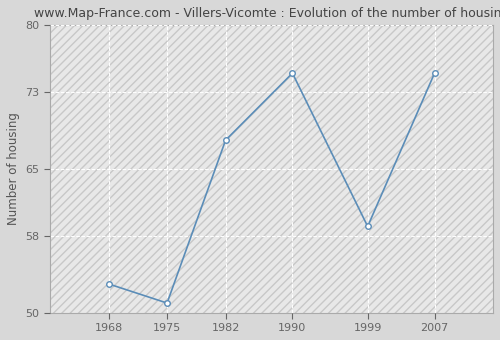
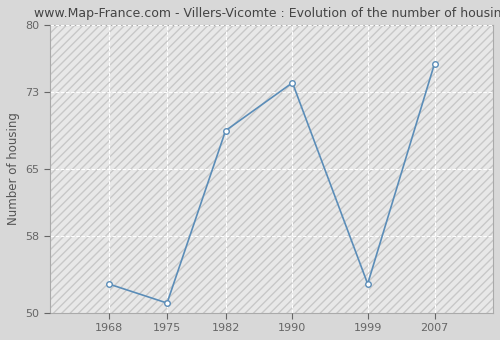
1982: 68 -> 69
1990: 75 -> 74
1999: 59 -> 53
2007: 75 -> 76
